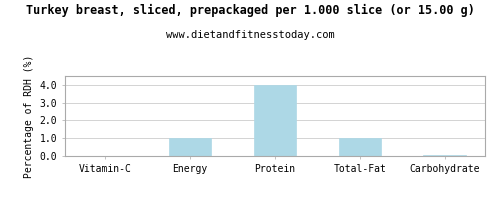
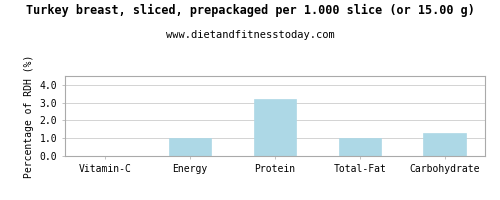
Protein: 4.0 -> 3.2
Carbohydrate: 0.1 -> 1.3
